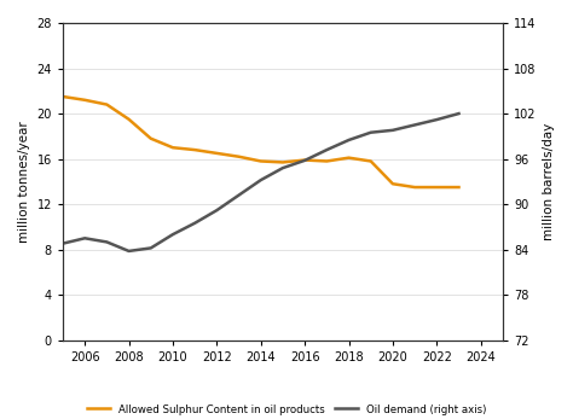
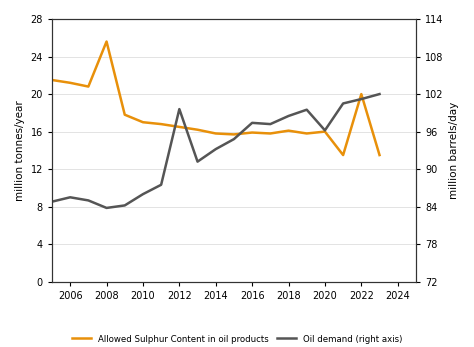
Allowed Sulphur Content in oil products/2008: 19.5 -> 25.6
Oil demand (right axis)/2012: 89.2 -> 99.6
Oil demand (right axis)/2016: 95.8 -> 97.4
Allowed Sulphur Content in oil products/2020: 13.8 -> 16.0
Oil demand (right axis)/2020: 99.8 -> 96.2
Allowed Sulphur Content in oil products/2022: 13.5 -> 20.0
